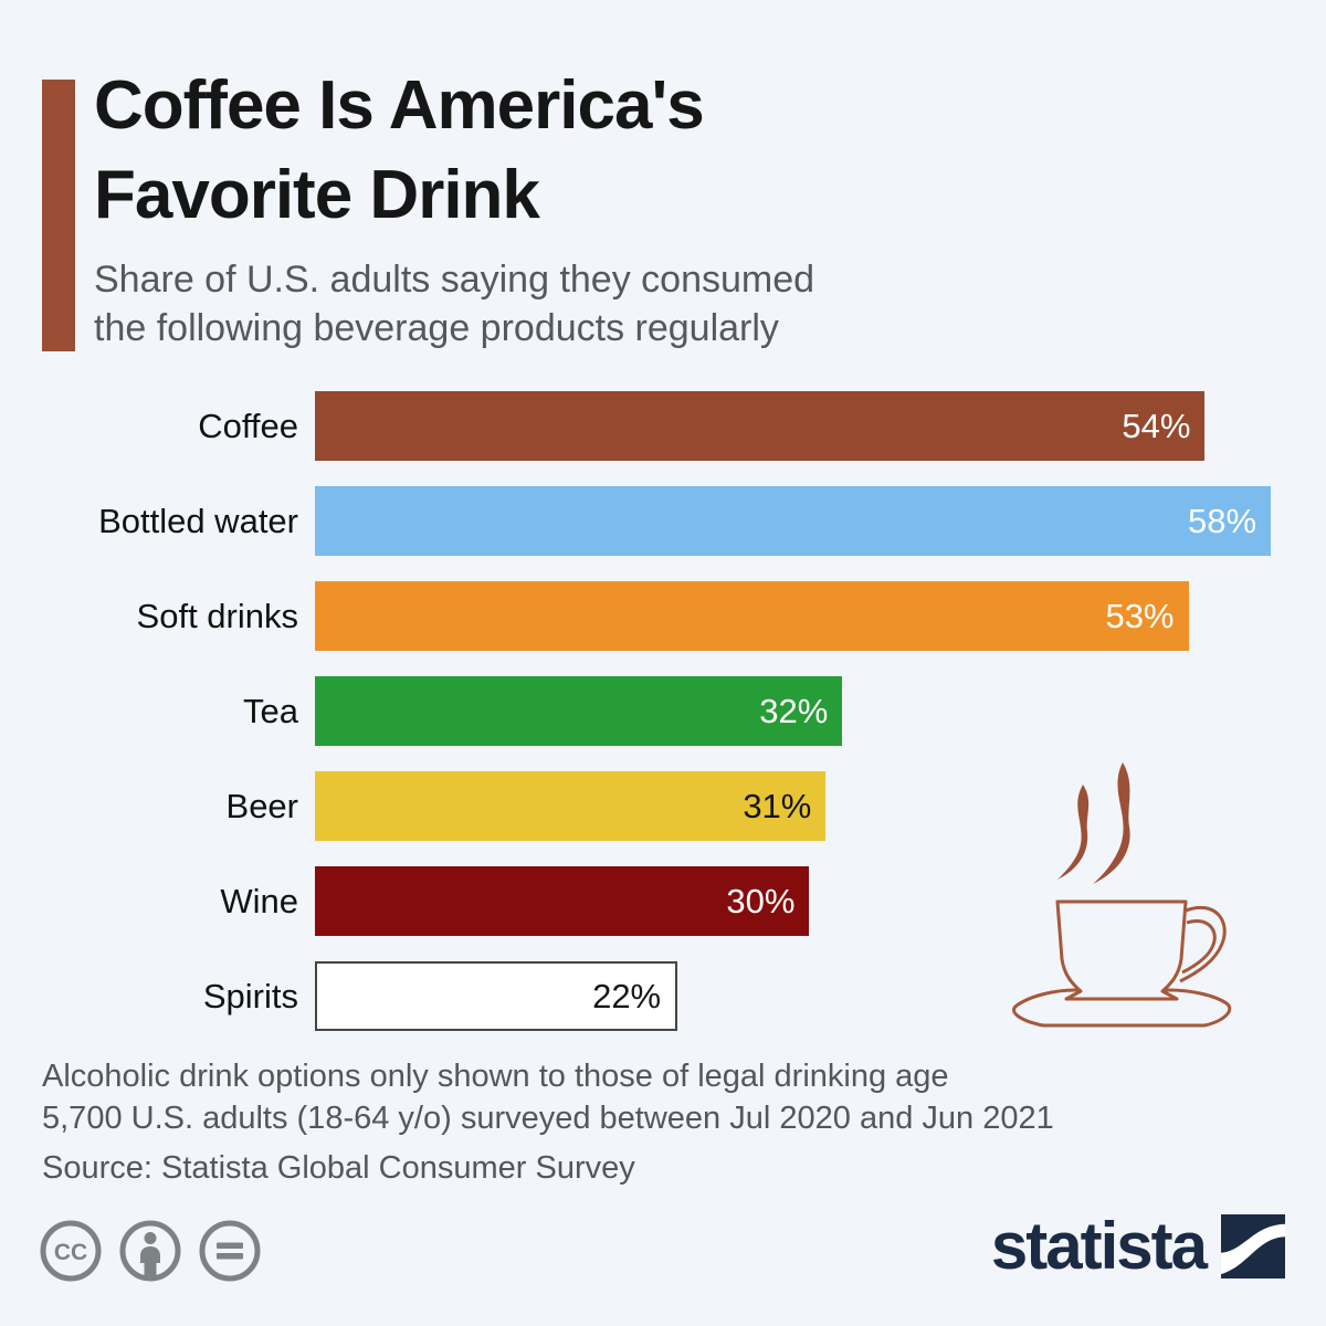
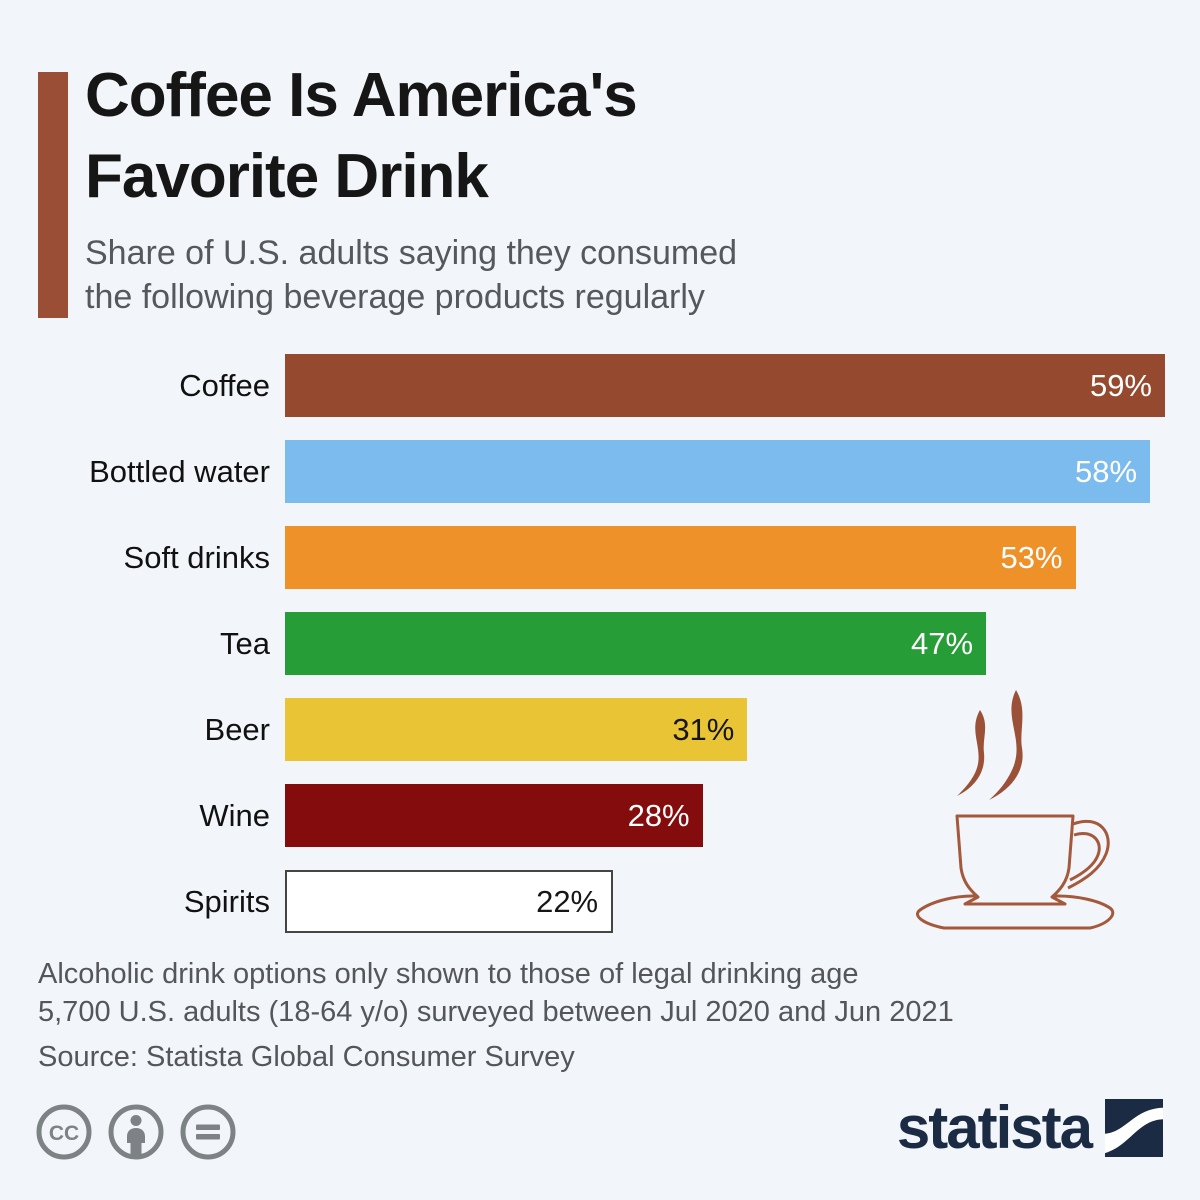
Coffee: 54% -> 59%
Tea: 32% -> 47%
Wine: 30% -> 28%
